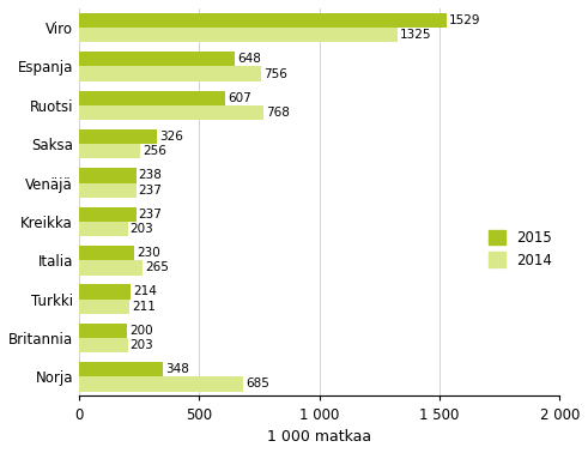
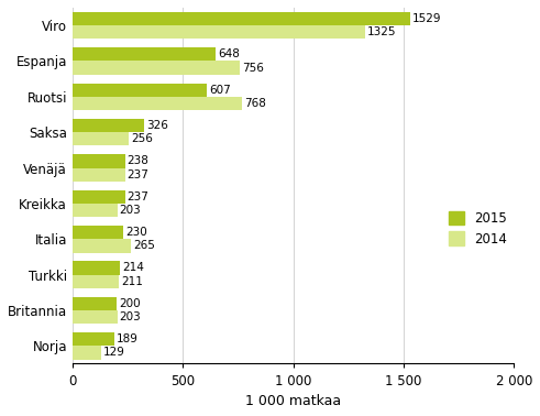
2015/Norja: 348 -> 189
2014/Norja: 685 -> 129
